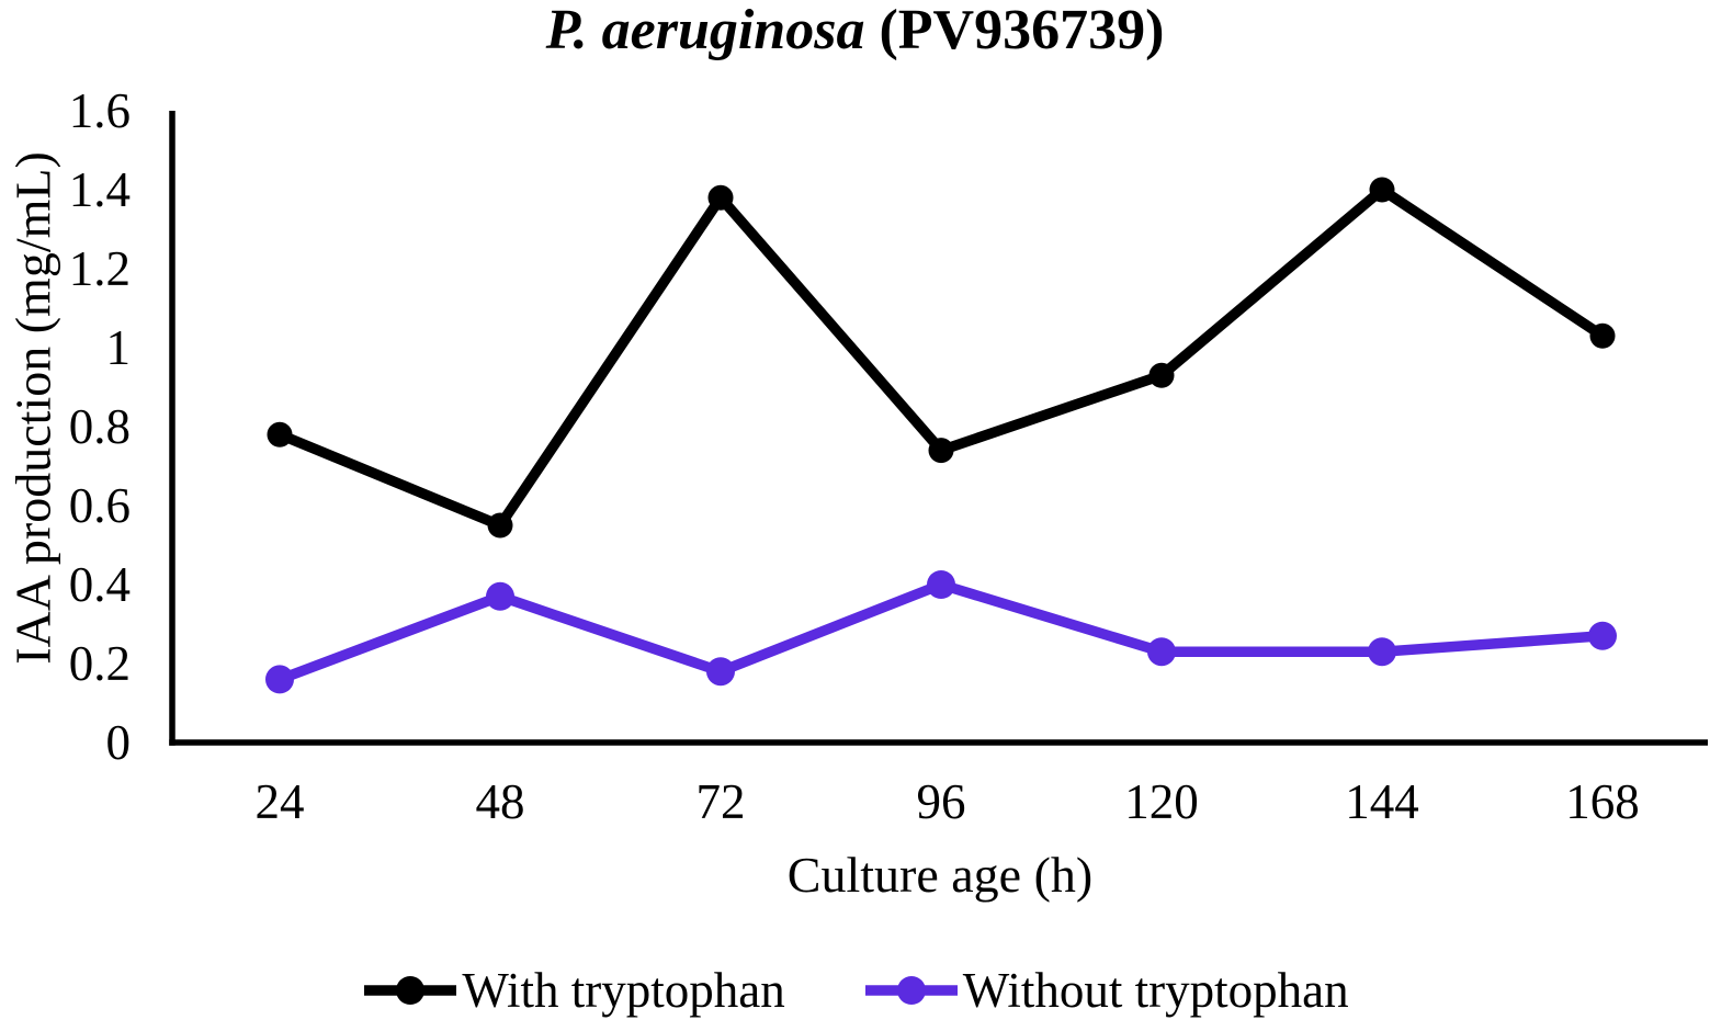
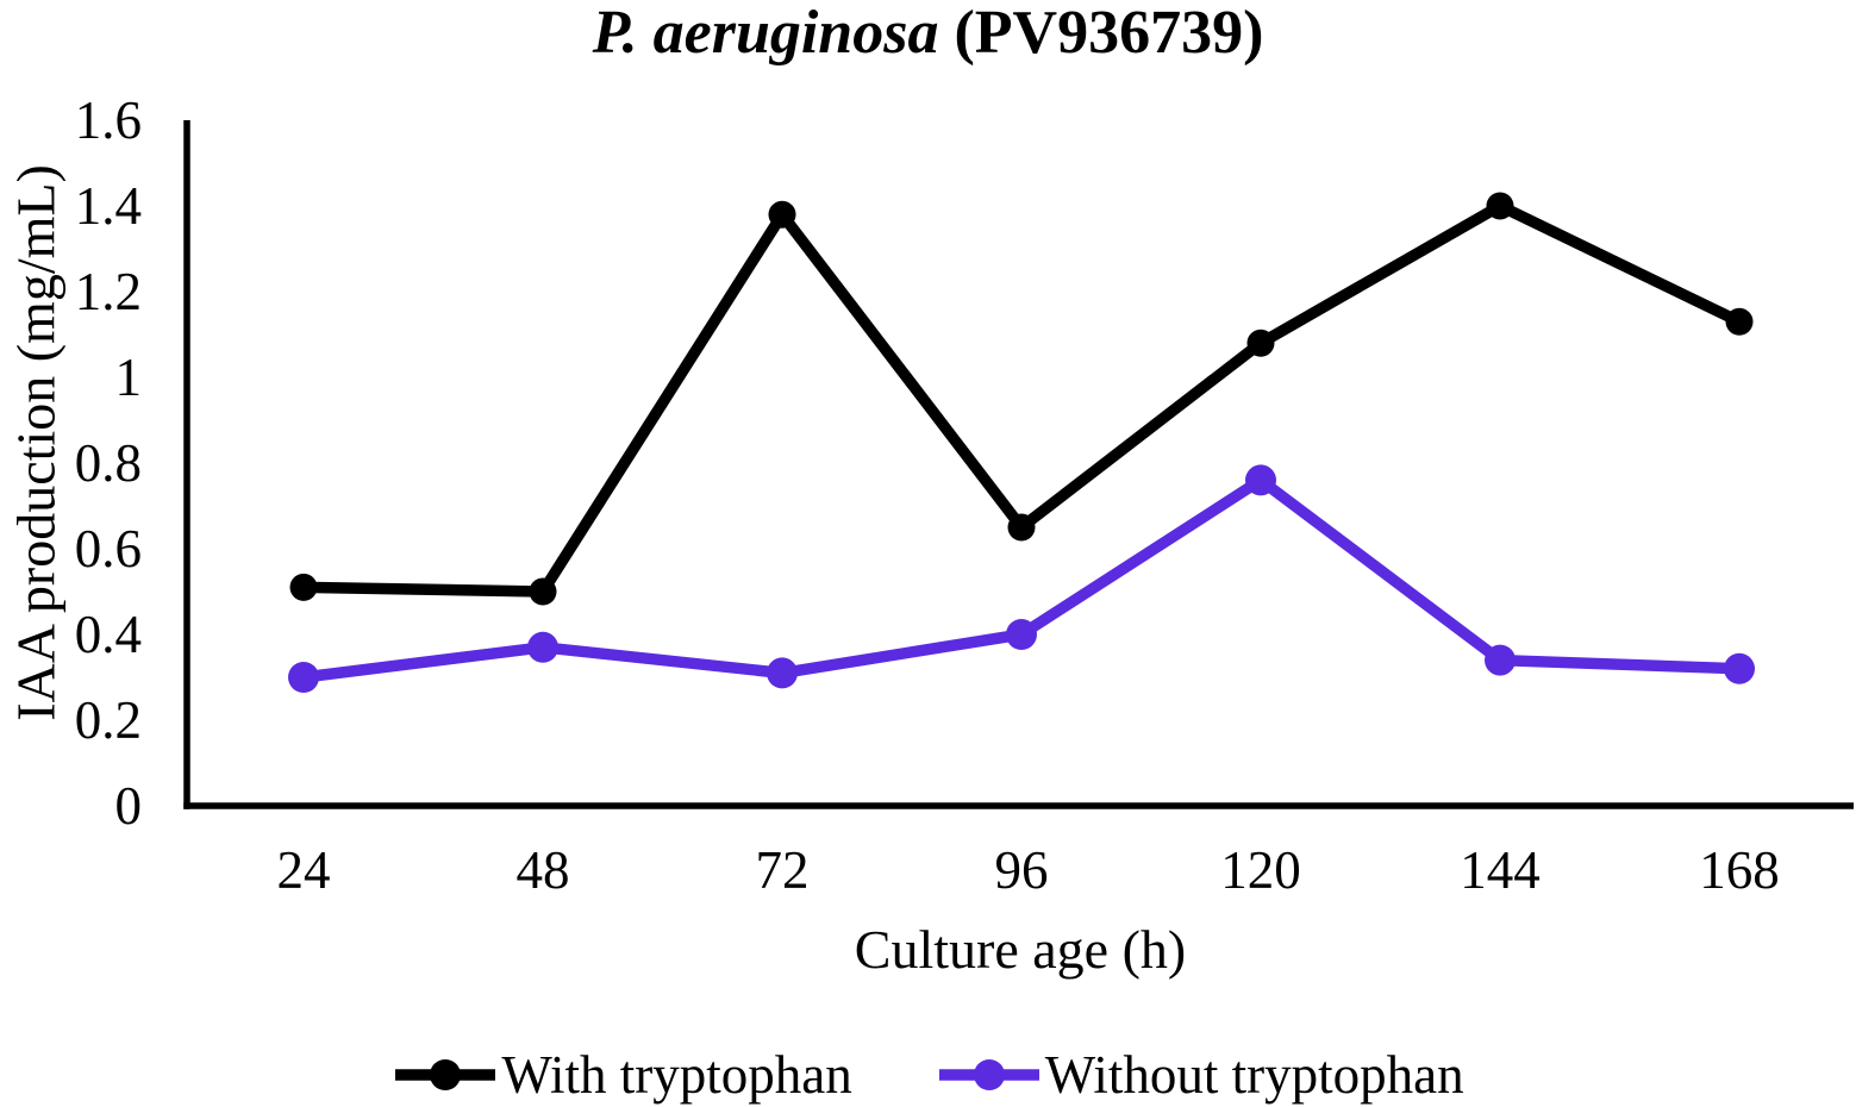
With tryptophan/24: 0.78 -> 0.51
Without tryptophan/24: 0.16 -> 0.30
With tryptophan/48: 0.55 -> 0.50
Without tryptophan/72: 0.18 -> 0.31
With tryptophan/96: 0.74 -> 0.65
With tryptophan/120: 0.93 -> 1.08
Without tryptophan/120: 0.23 -> 0.76
Without tryptophan/144: 0.23 -> 0.34
With tryptophan/168: 1.03 -> 1.13
Without tryptophan/168: 0.27 -> 0.32
